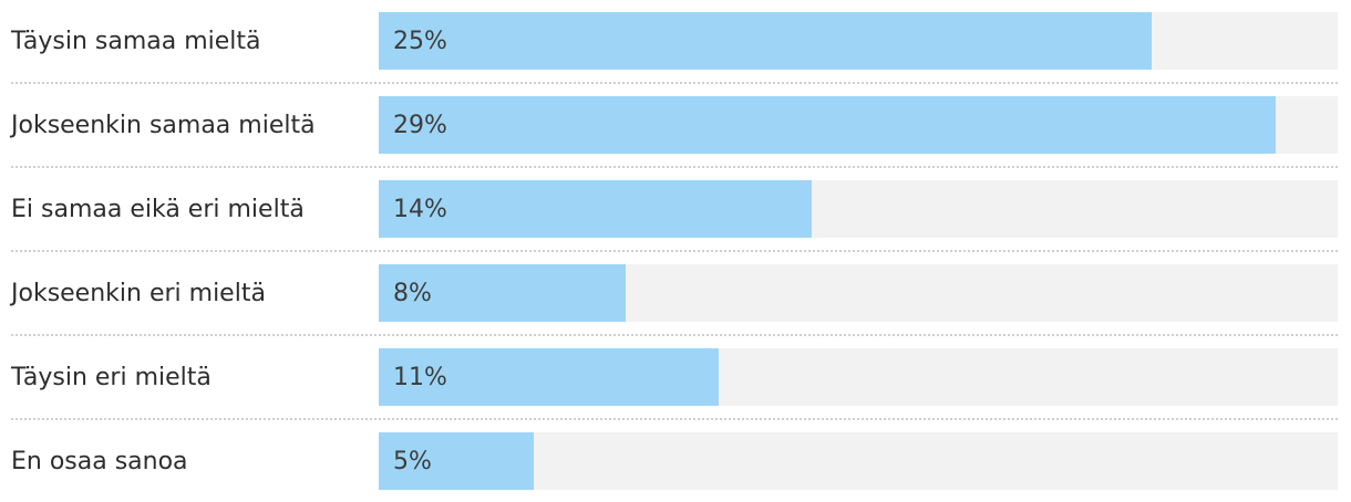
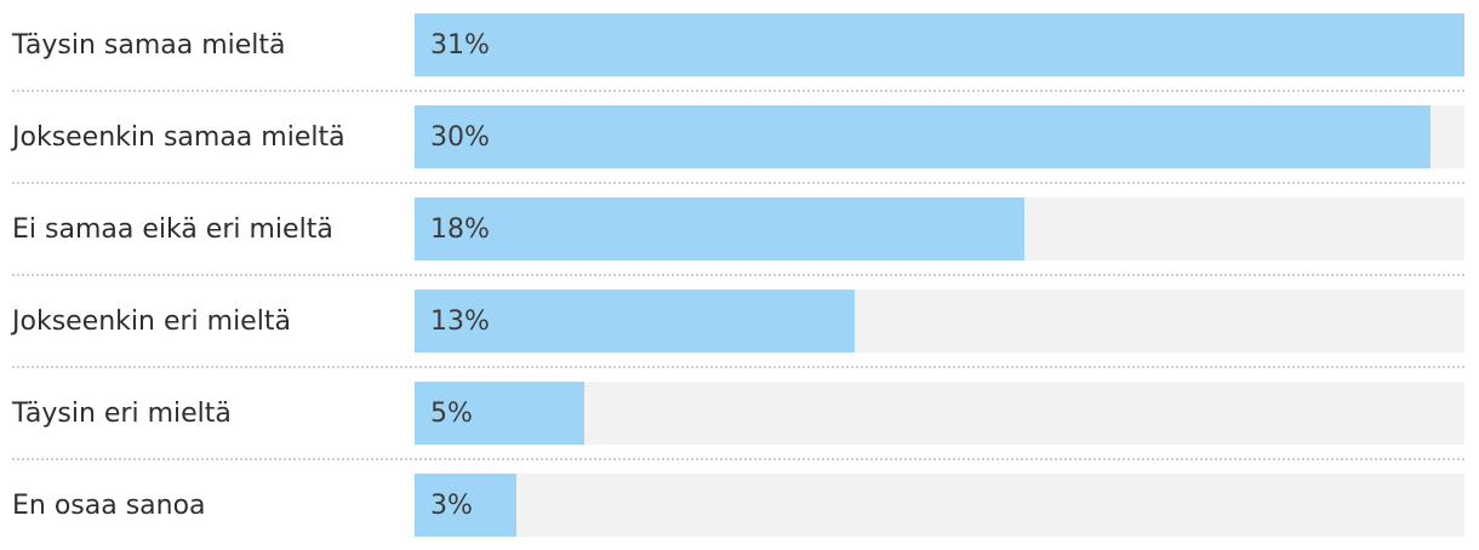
Täysin samaa mieltä: 25% -> 31%
Jokseenkin samaa mieltä: 29% -> 30%
Ei samaa eikä eri mieltä: 14% -> 18%
Jokseenkin eri mieltä: 8% -> 13%
Täysin eri mieltä: 11% -> 5%
En osaa sanoa: 5% -> 3%
